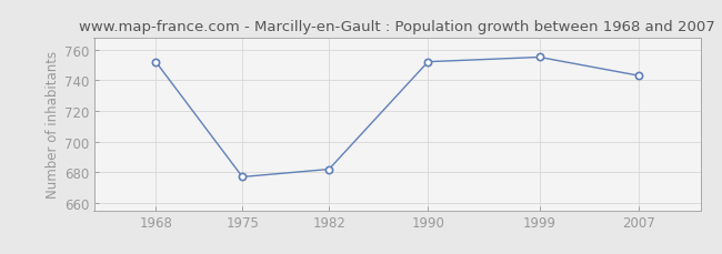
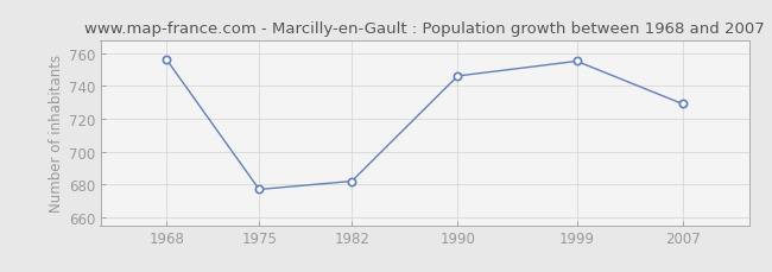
1968: 752 -> 756
1990: 752 -> 746
2007: 743 -> 729
